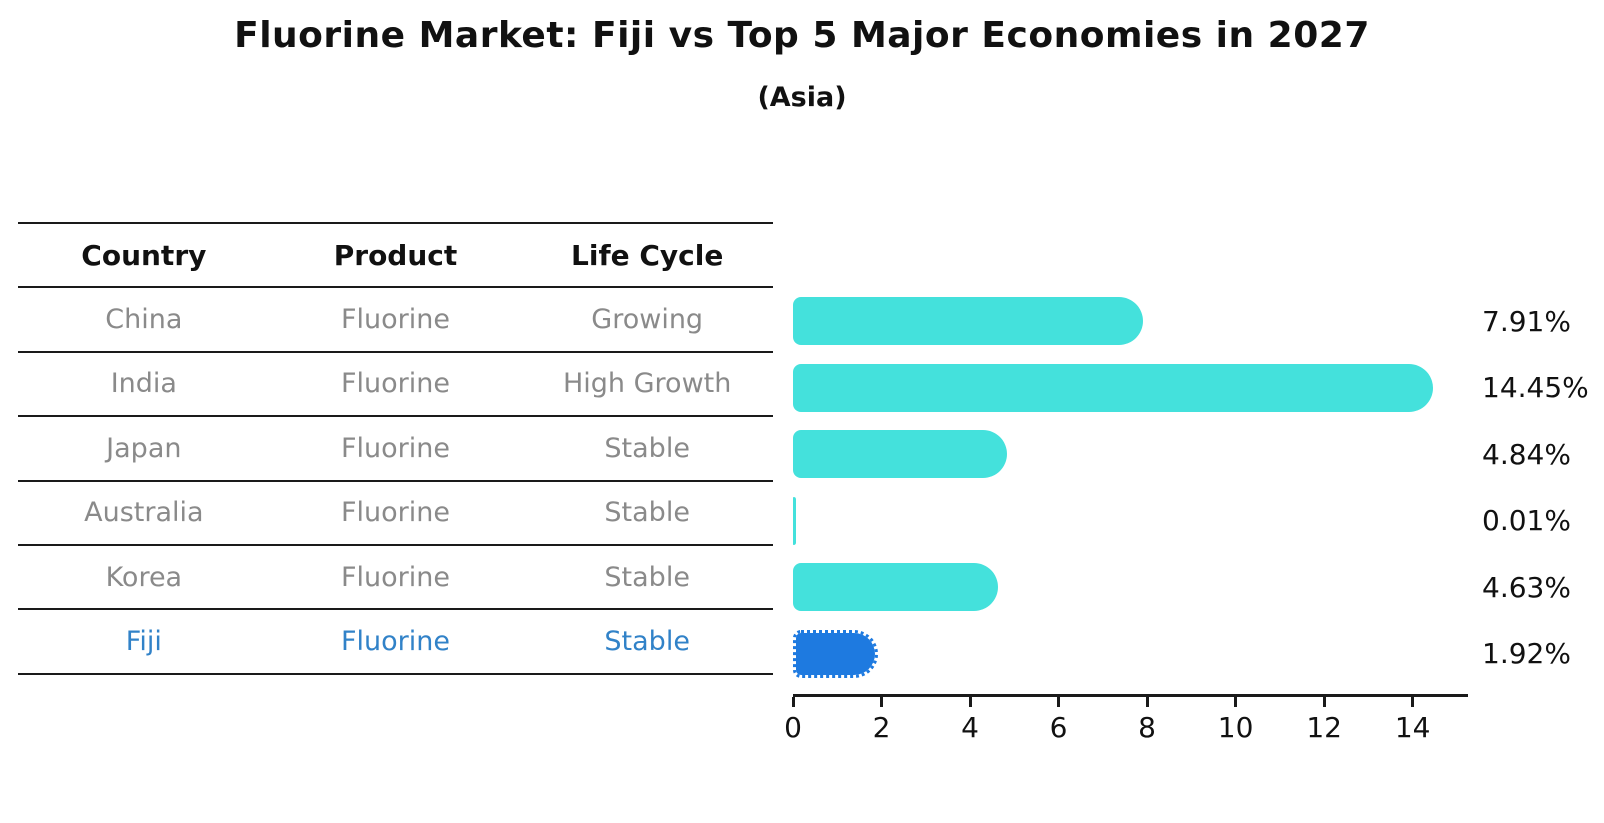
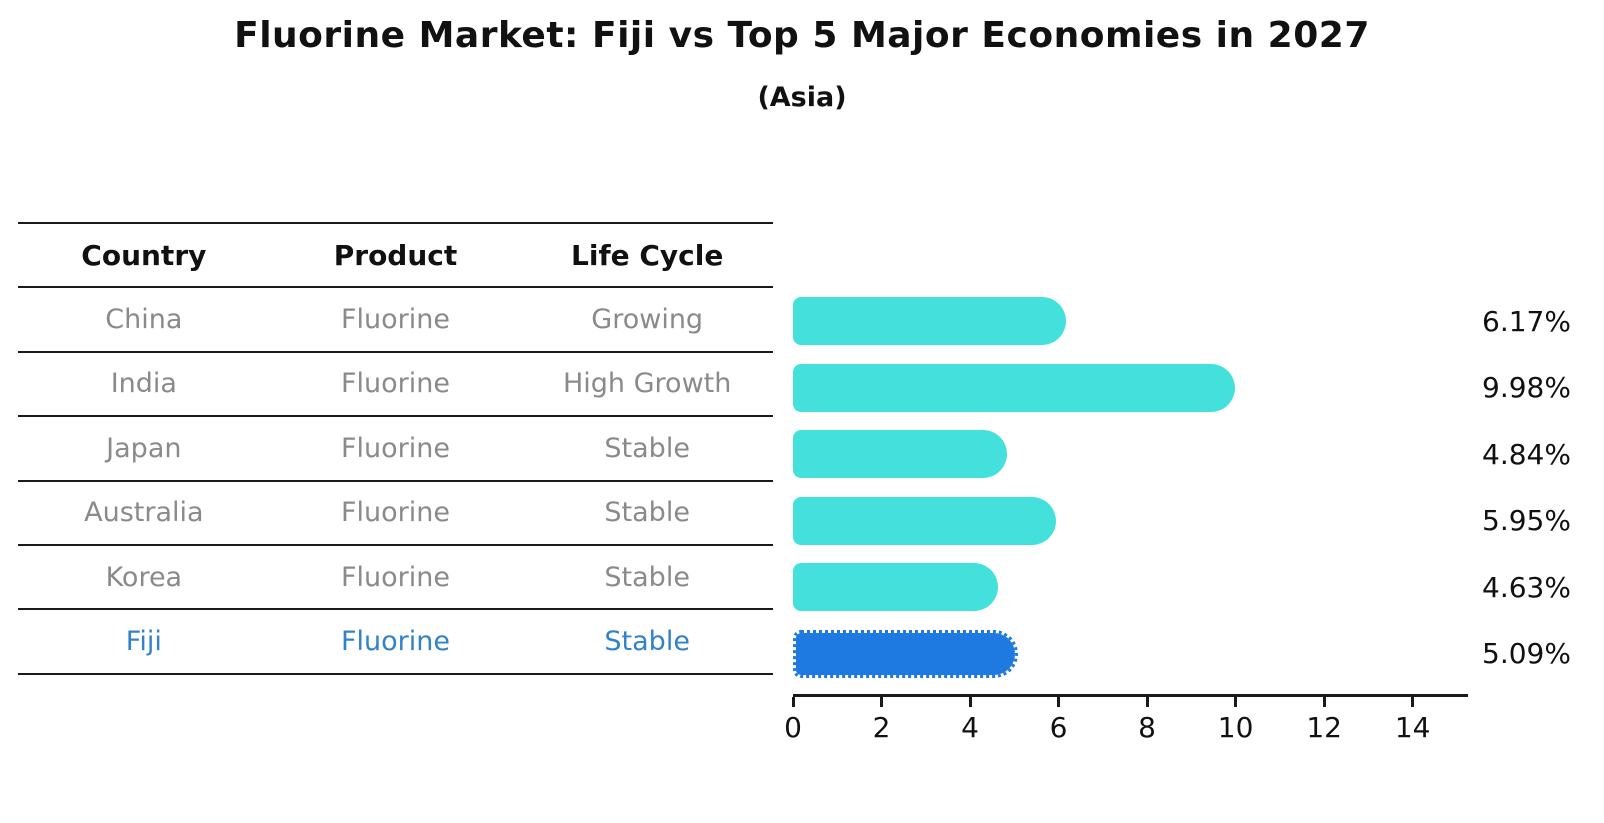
China: 7.91% -> 6.17%
India: 14.45% -> 9.98%
Australia: 0.01% -> 5.95%
Fiji: 1.92% -> 5.09%
